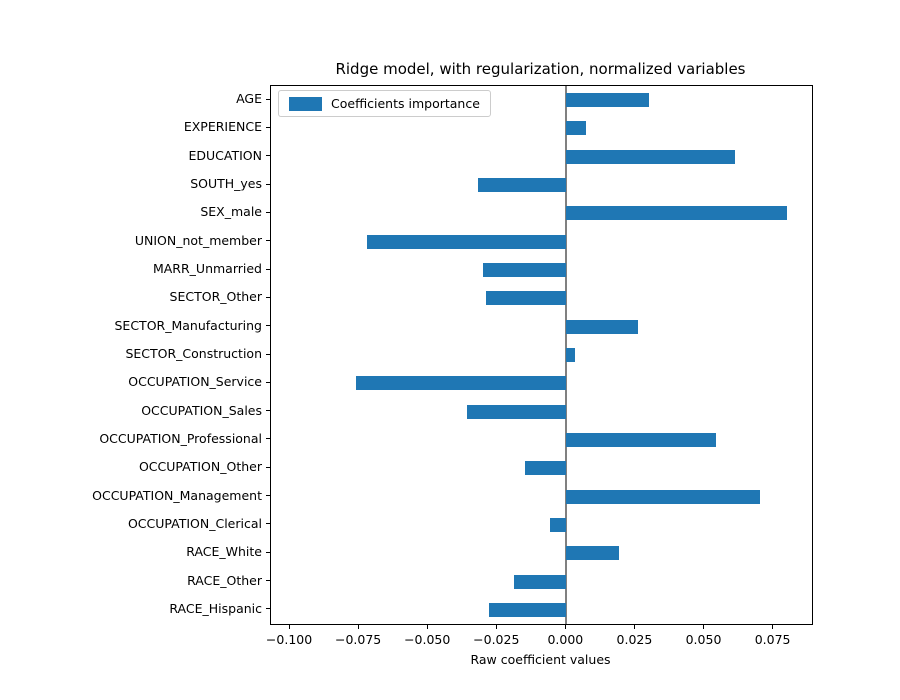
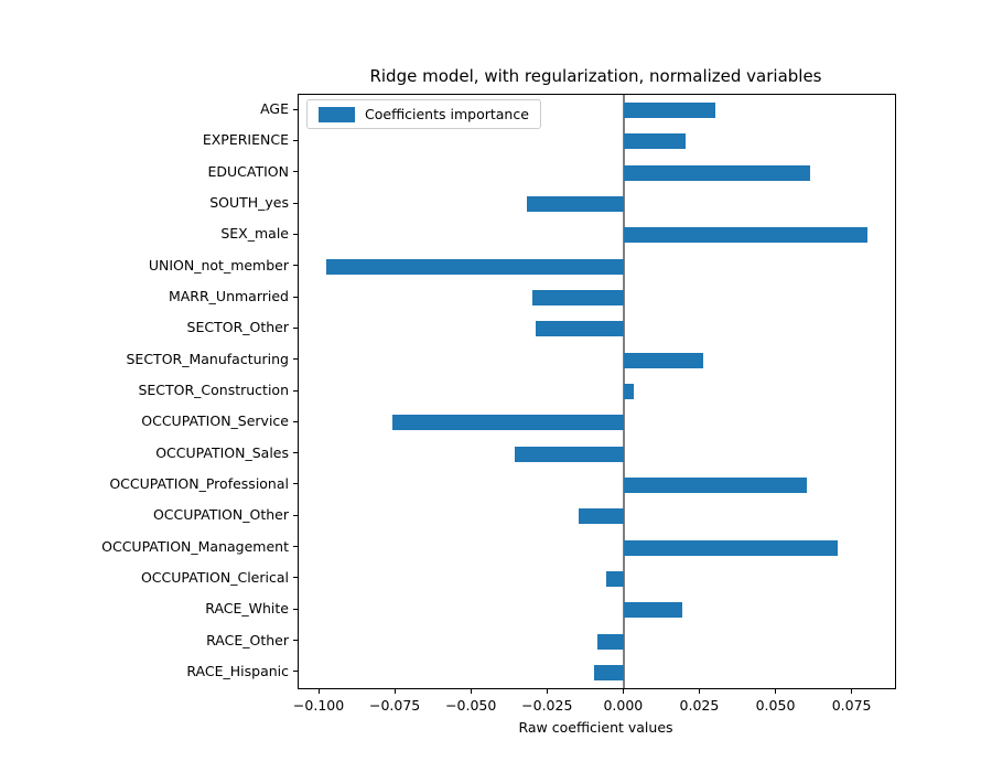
EXPERIENCE: 0.007 -> 0.020
UNION_not_member: -0.072 -> -0.098
OCCUPATION_Professional: 0.054 -> 0.060
RACE_Other: -0.019 -> -0.009
RACE_Hispanic: -0.028 -> -0.010
